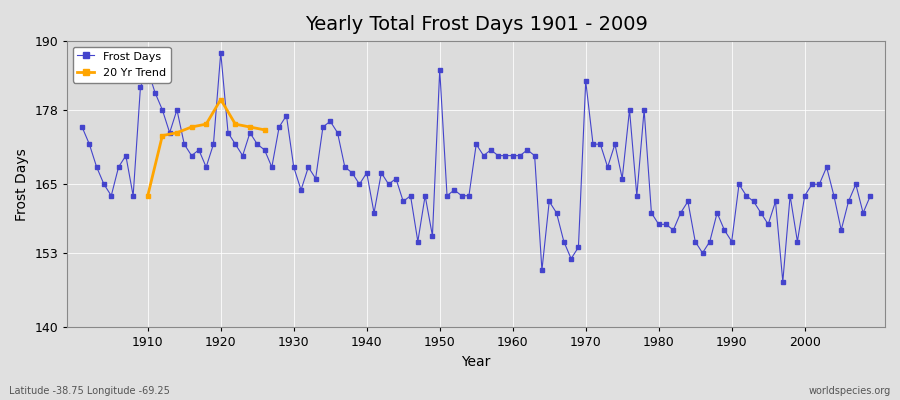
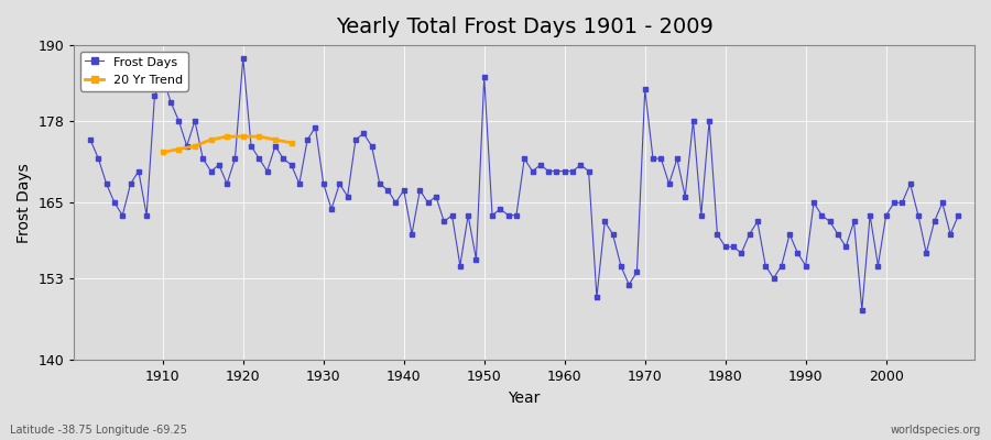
20 Yr Trend/1910: 163.0 -> 173.0
20 Yr Trend/1920: 179.8 -> 175.5
